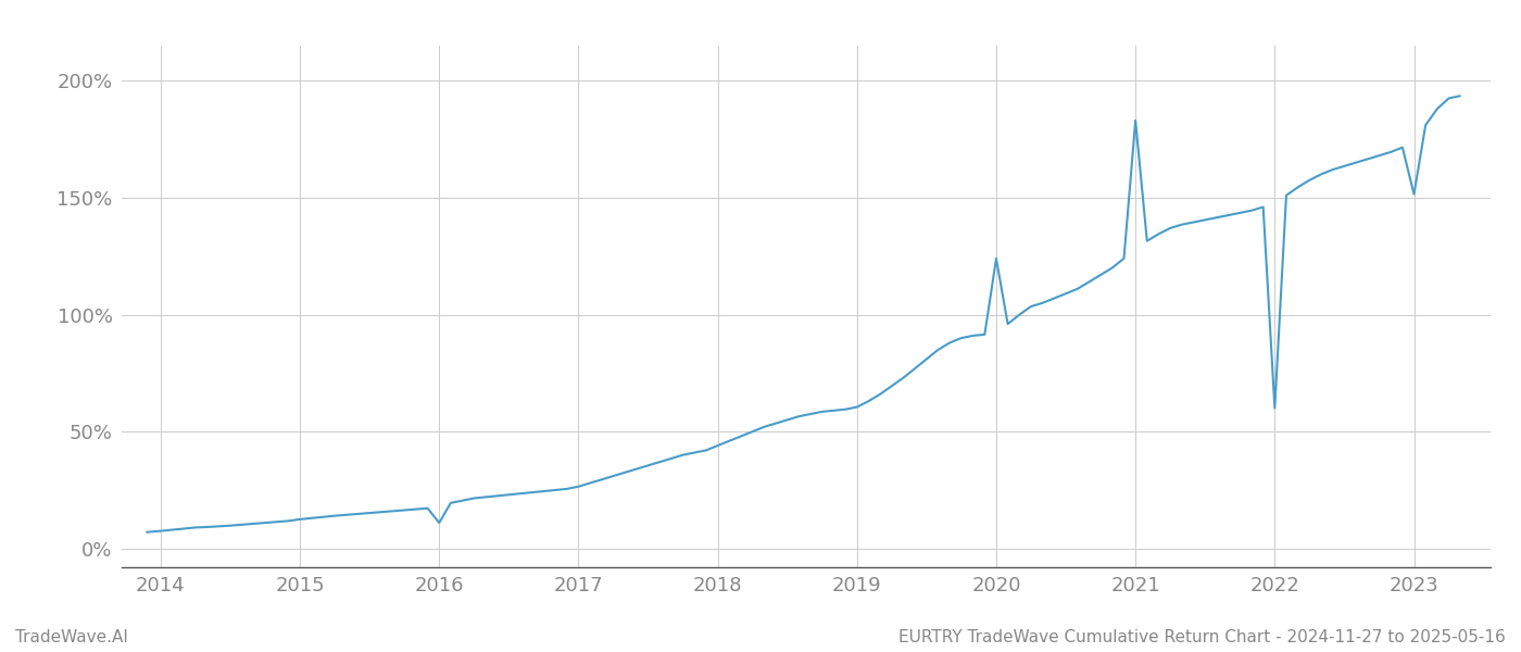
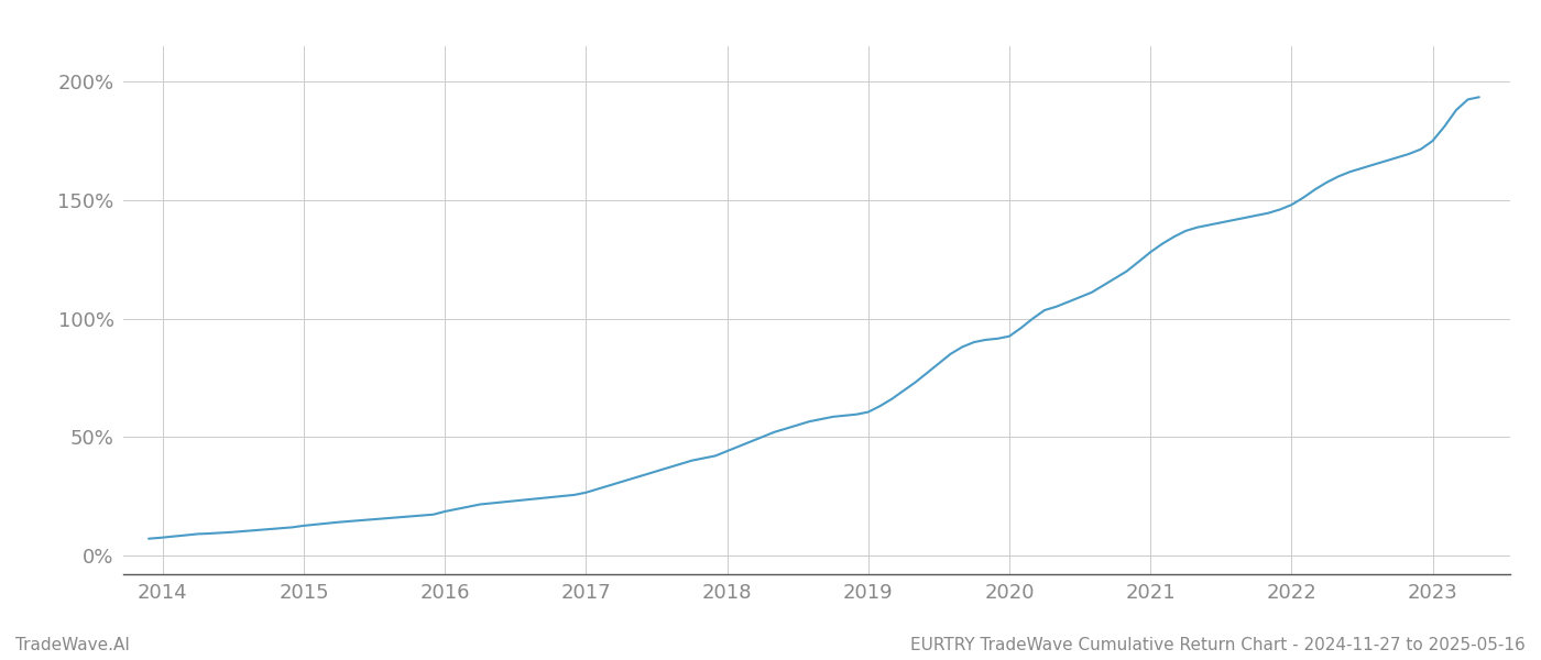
2016: 11.0% -> 18.5%
2020: 124.0% -> 92.5%
2021: 183.0% -> 128.0%
2022: 60.0% -> 148.0%
2023: 151.5% -> 175.0%
